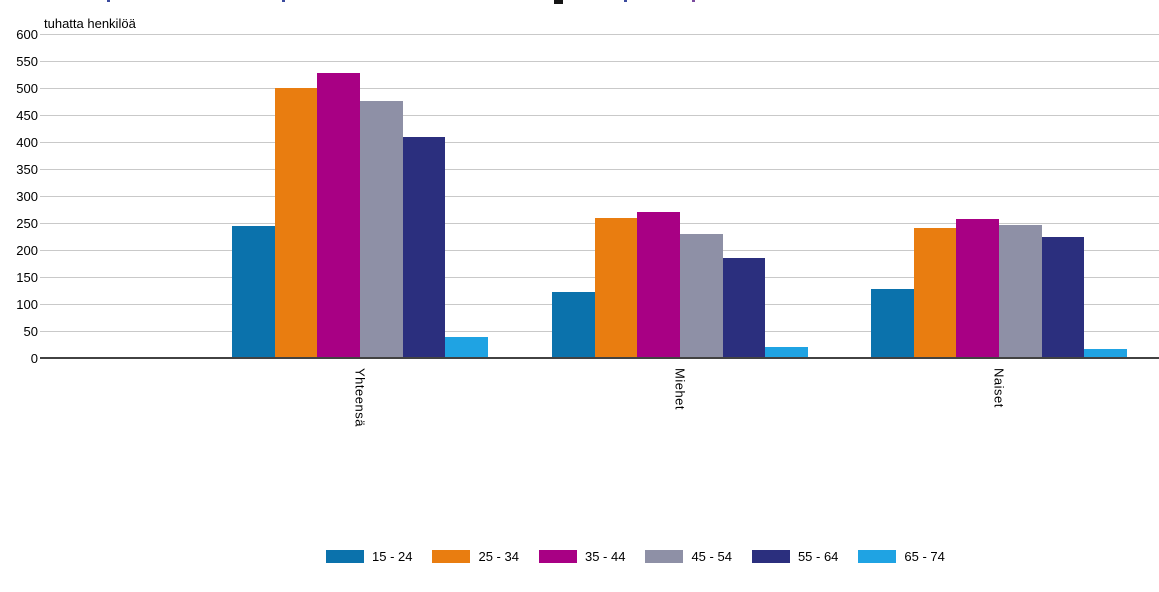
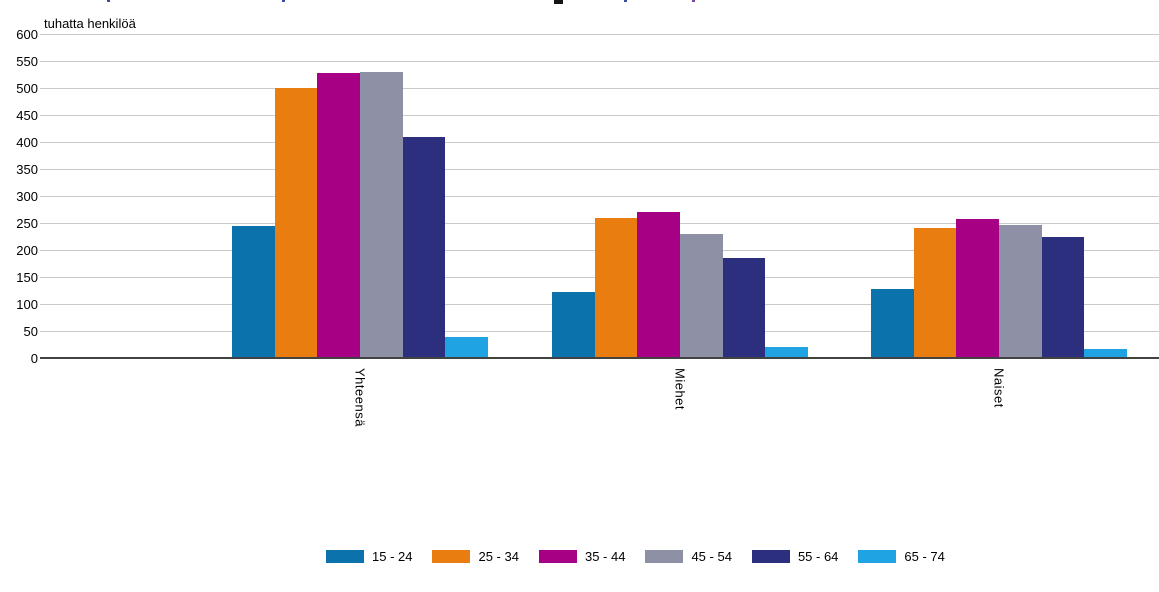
45 - 54/Yhteensä: 480 -> 530
